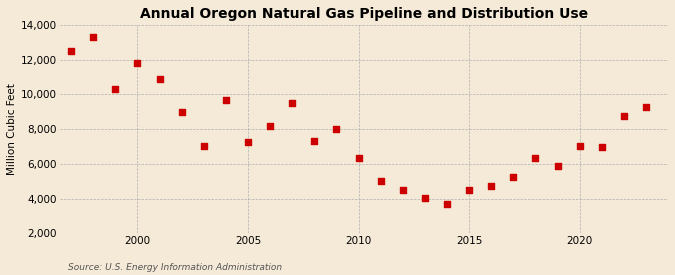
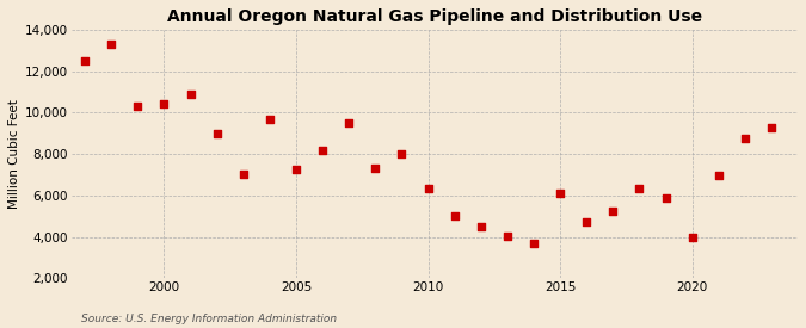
2000: 11,800 -> 10,400
2015: 4,500 -> 6,100
2020: 7,000 -> 4,000
